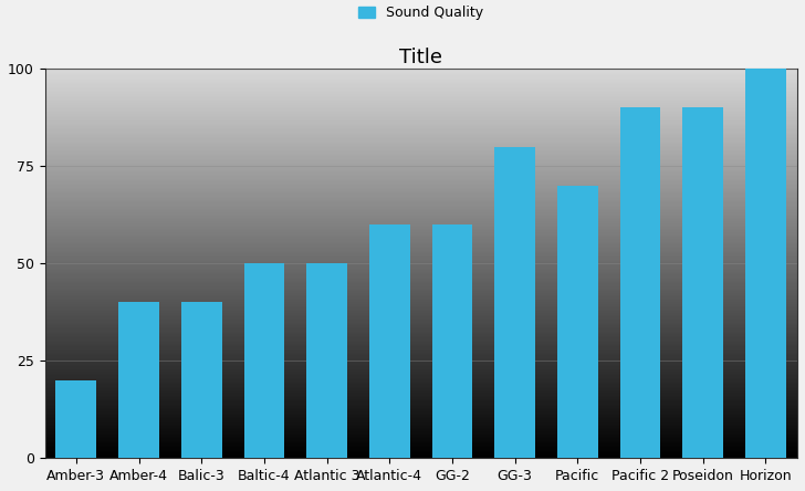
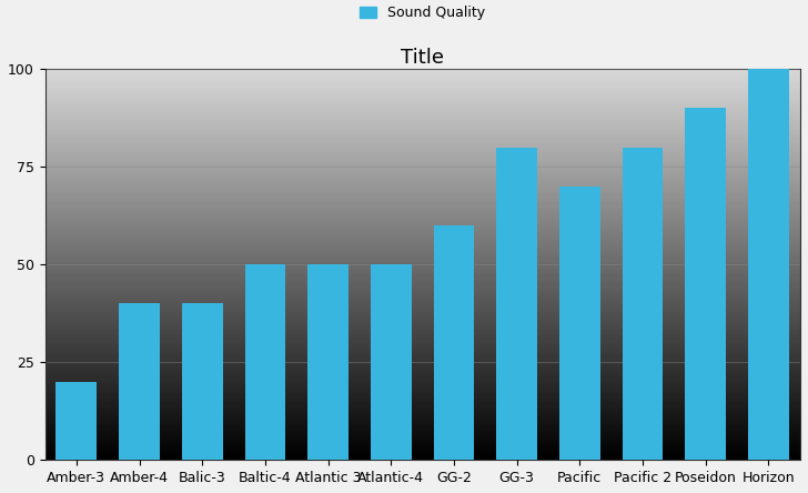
Atlantic-4: 60 -> 50
Pacific 2: 90 -> 80
